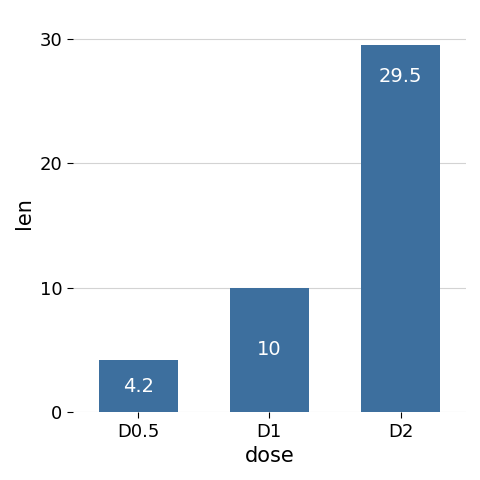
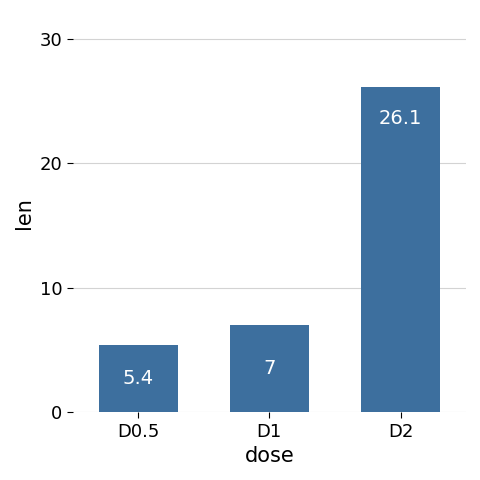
D0.5: 4.2 -> 5.4
D1: 10 -> 7
D2: 29.5 -> 26.1
